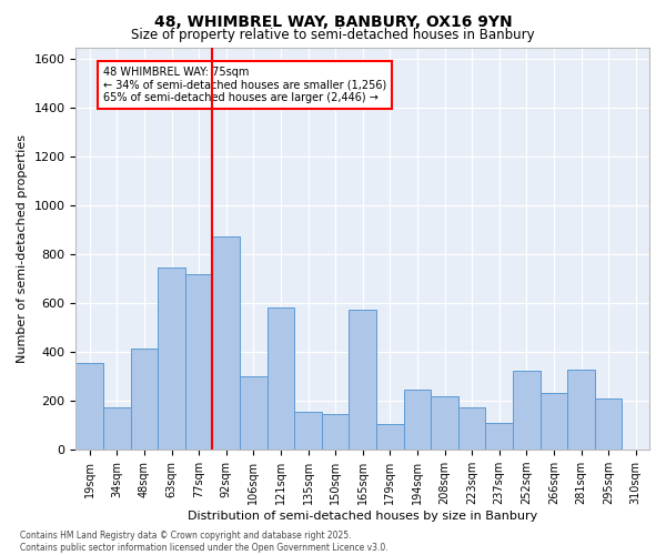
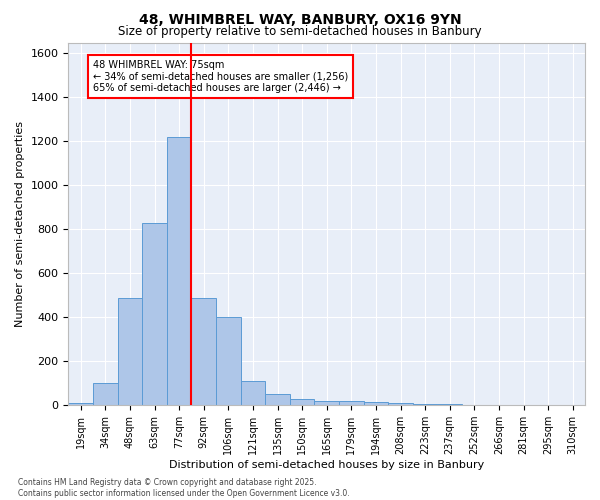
19sqm: 355 -> 10
34sqm: 175 -> 100
48sqm: 415 -> 490
63sqm: 745 -> 830
77sqm: 720 -> 1220
92sqm: 875 -> 490
106sqm: 300 -> 400
121sqm: 585 -> 110
135sqm: 155 -> 50
150sqm: 145 -> 30
165sqm: 575 -> 20
179sqm: 105 -> 20
194sqm: 245 -> 15
208sqm: 220 -> 10
223sqm: 175 -> 5
237sqm: 110 -> 5
252sqm: 325 -> 3
266sqm: 235 -> 2
281sqm: 330 -> 1
295sqm: 210 -> 1
